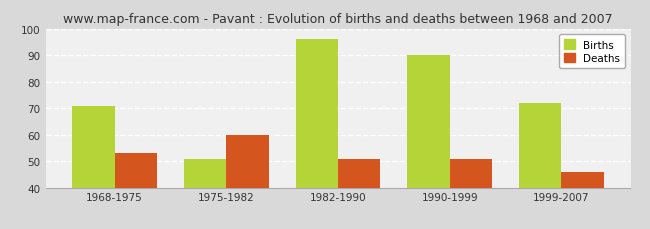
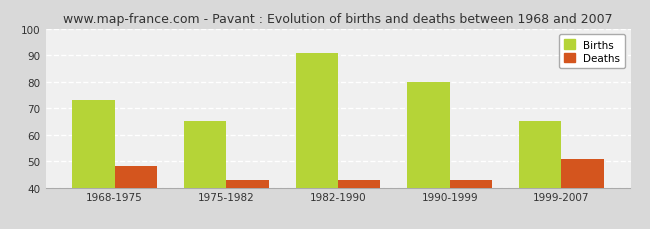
Births/1968-1975: 71 -> 73
Deaths/1968-1975: 53 -> 48
Births/1975-1982: 51 -> 65
Deaths/1975-1982: 60 -> 43
Births/1982-1990: 96 -> 91
Deaths/1982-1990: 51 -> 43
Births/1990-1999: 90 -> 80
Deaths/1990-1999: 51 -> 43
Births/1999-2007: 72 -> 65
Deaths/1999-2007: 46 -> 51
